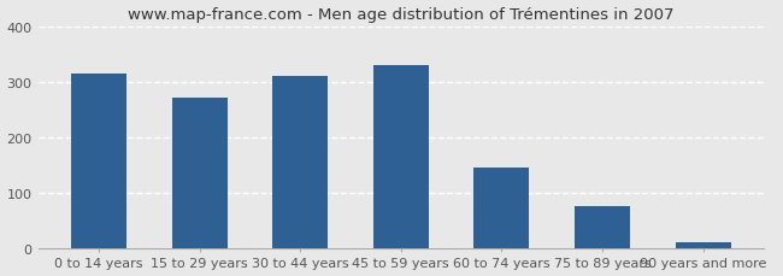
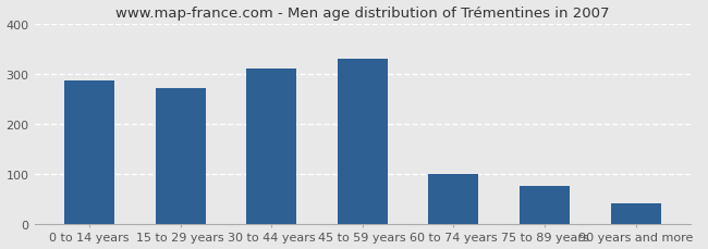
0 to 14 years: 315 -> 285
60 to 74 years: 145 -> 100
90 years and more: 10 -> 40
